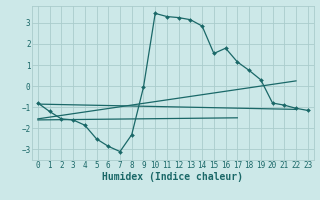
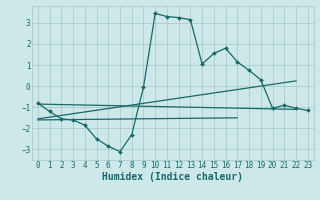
14: 2.85 -> 1.05
20: -0.80 -> -1.05
